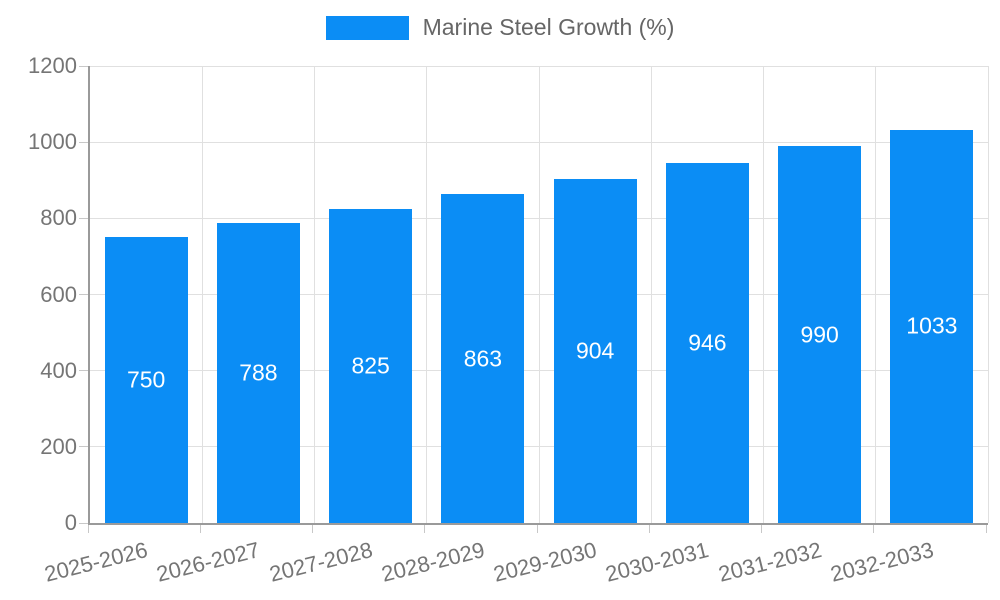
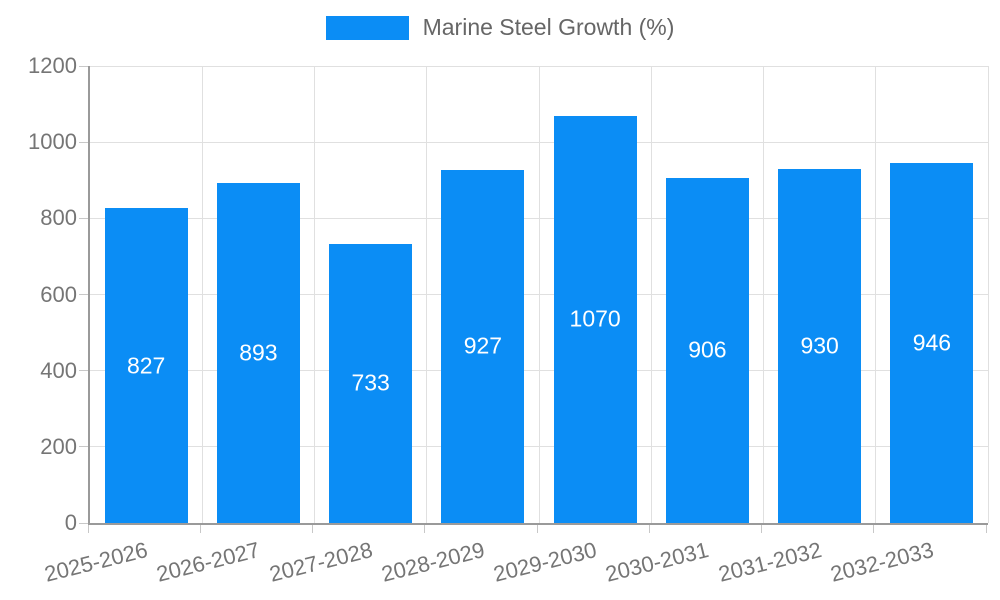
2025-2026: 750 -> 827
2026-2027: 788 -> 893
2027-2028: 825 -> 733
2028-2029: 863 -> 927
2029-2030: 904 -> 1070
2030-2031: 946 -> 906
2031-2032: 990 -> 930
2032-2033: 1033 -> 946
